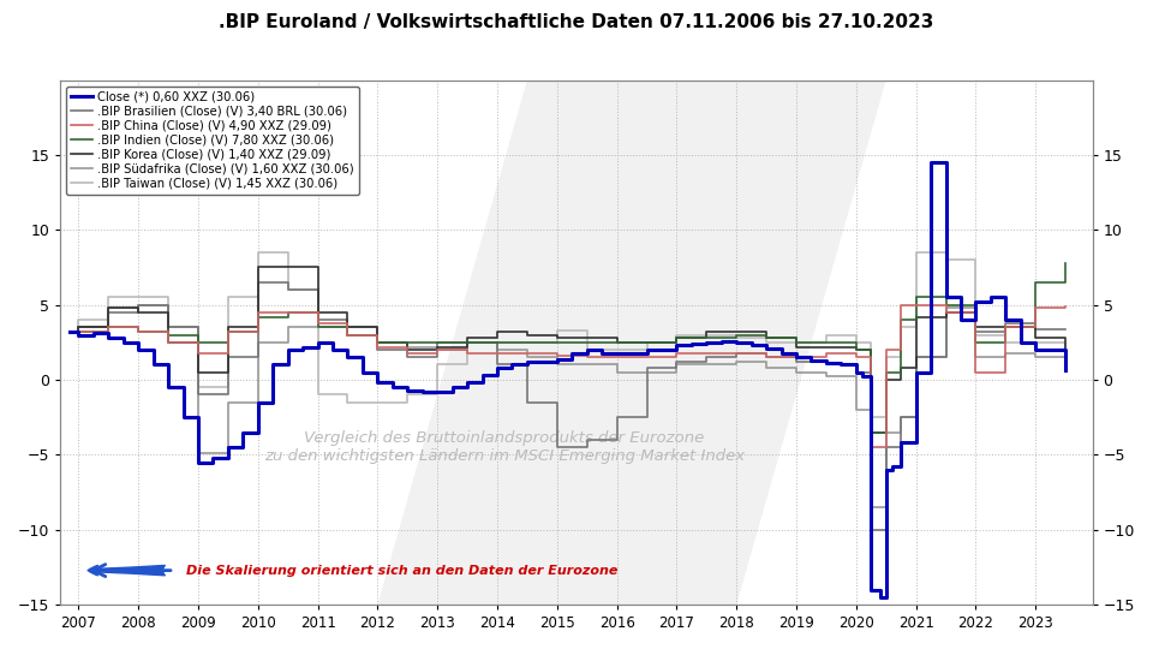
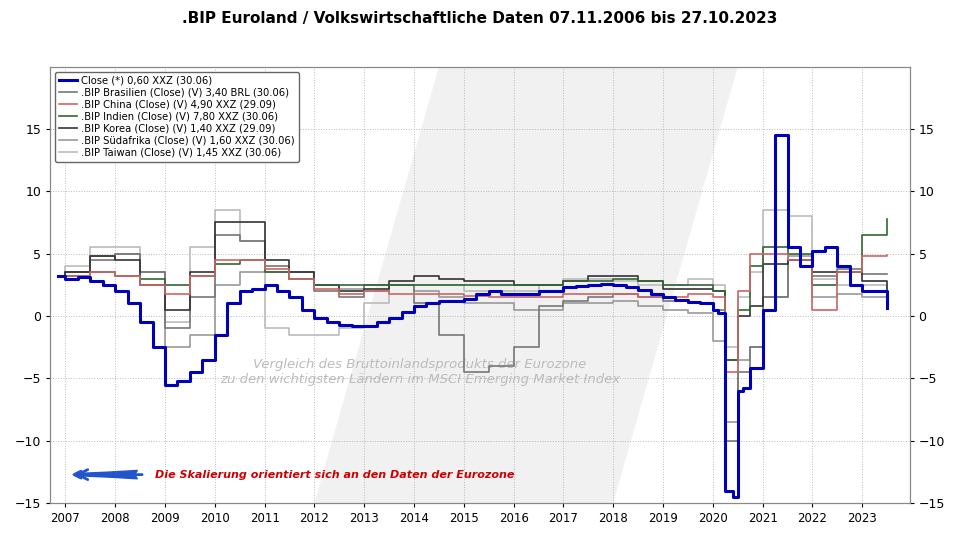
.BIP Südafrika (Close) (V) 1,60 XXZ (30.06)/2009: -4.9 -> -2.5
.BIP Taiwan (Close) (V) 1,45 XXZ (30.06)/2015: 3.3 -> 2.0
